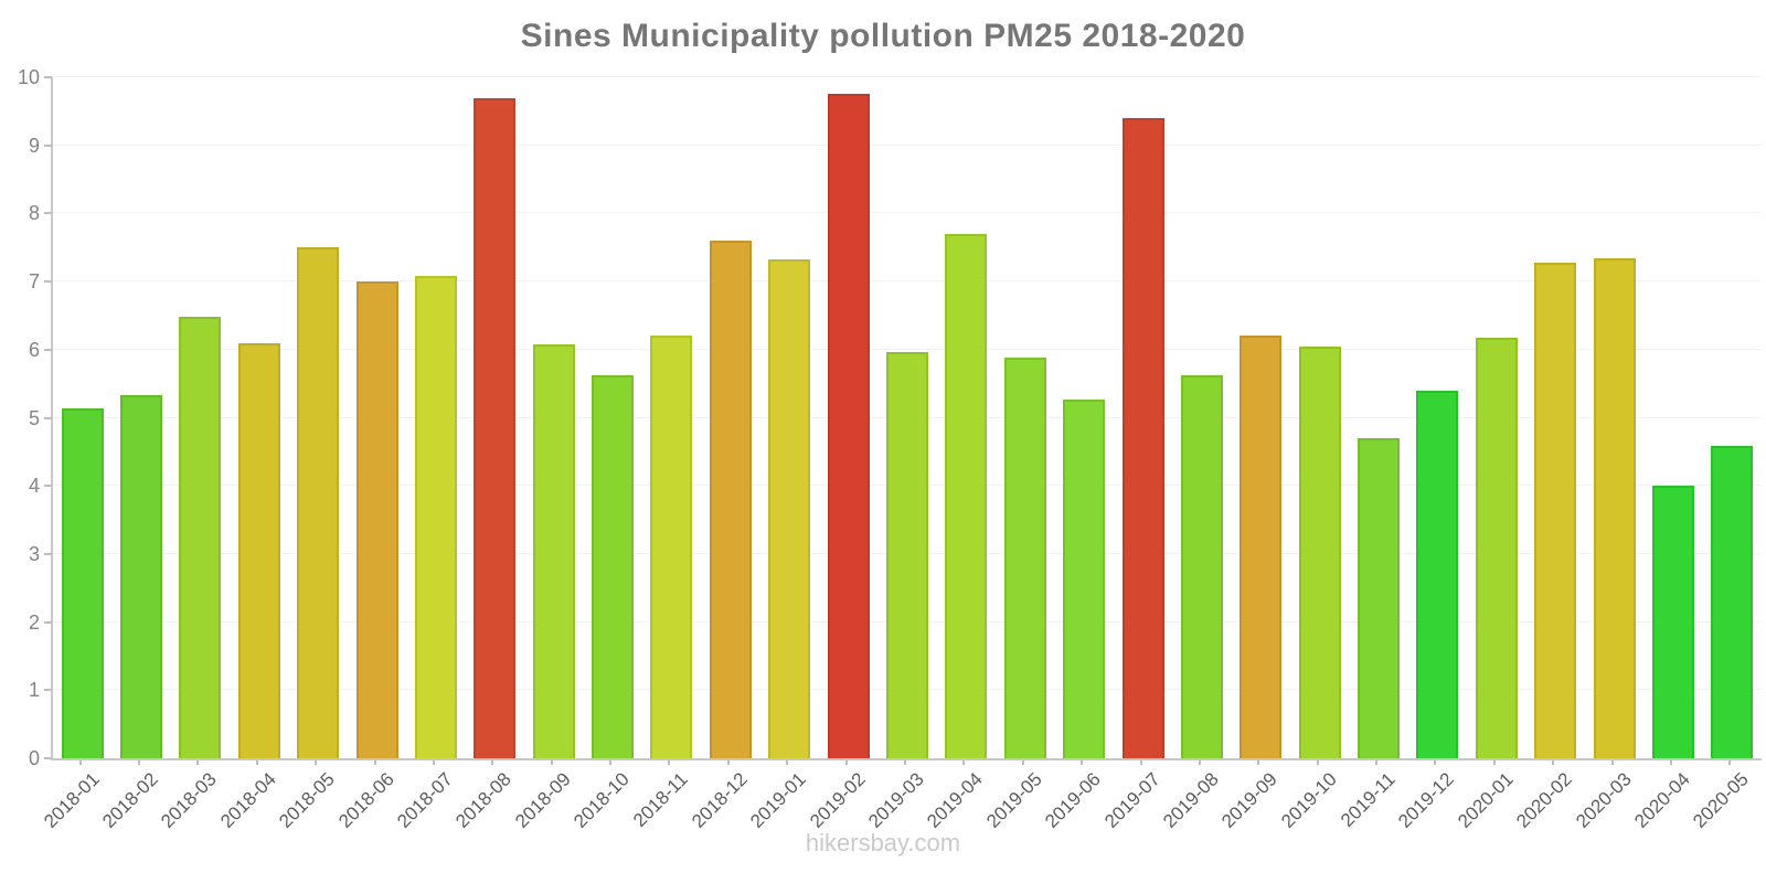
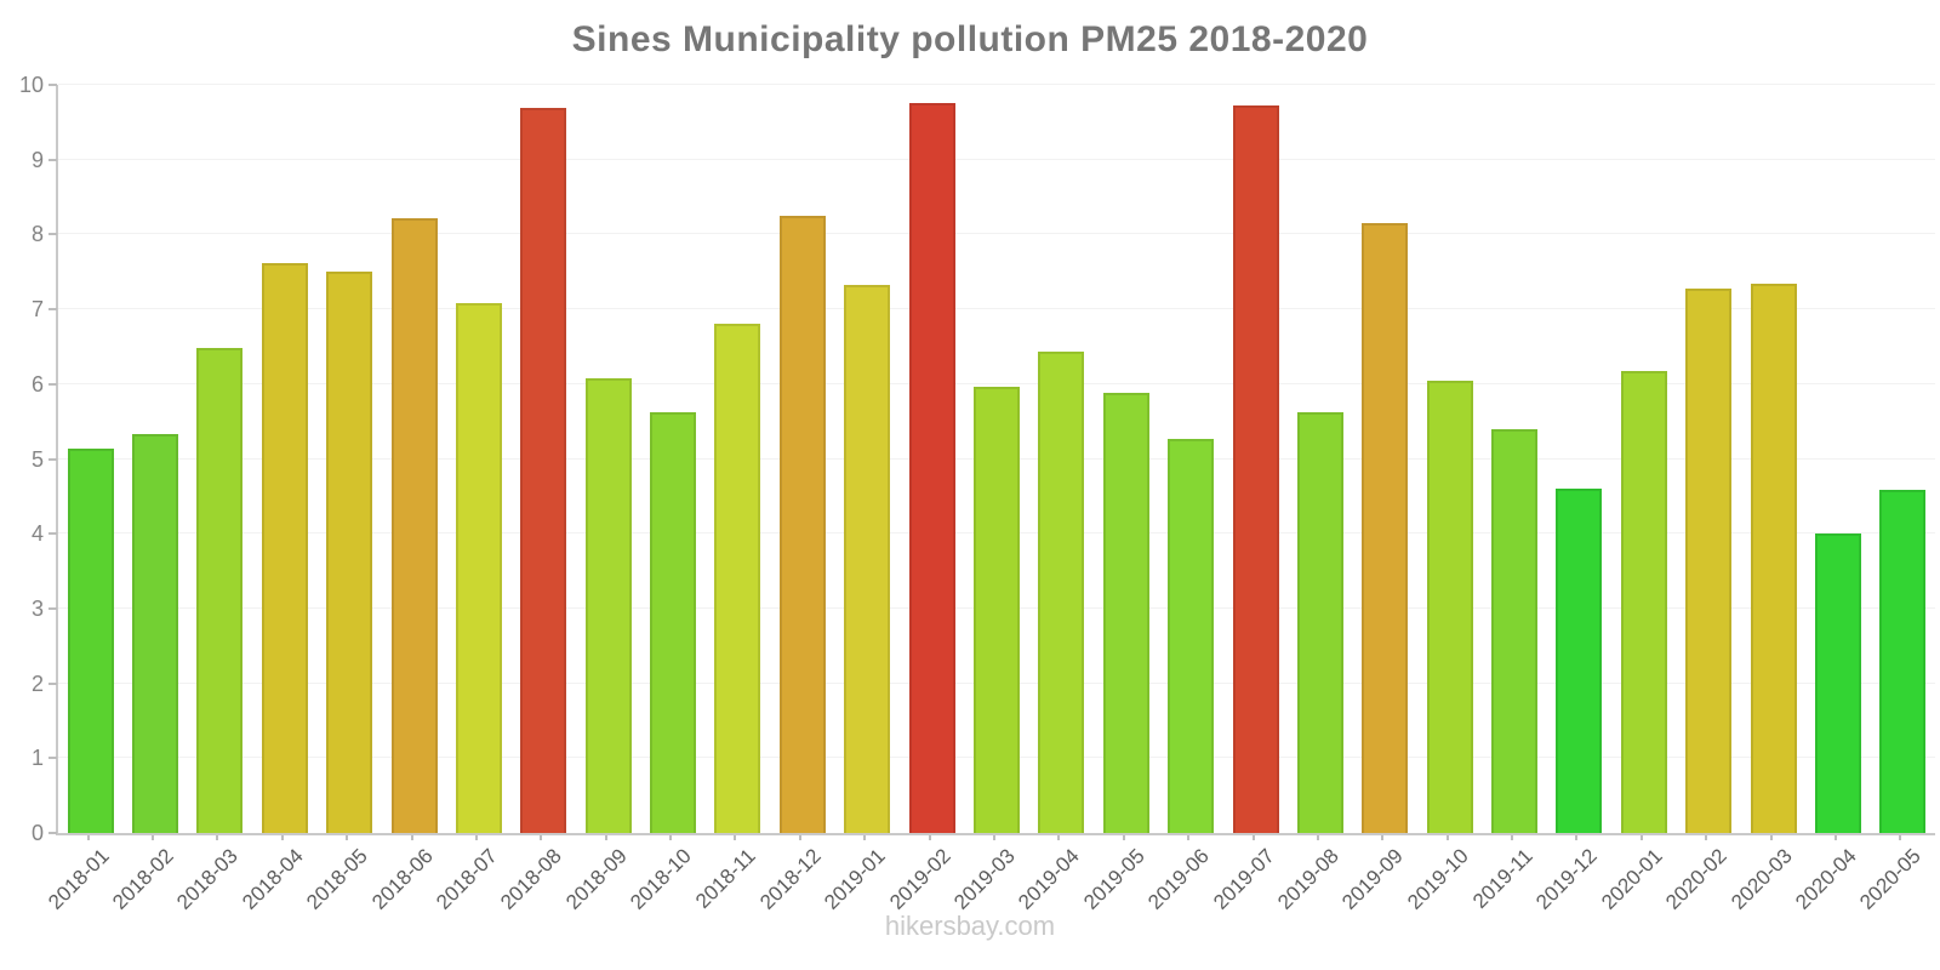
2018-04: 6.1 -> 7.6
2018-06: 7.0 -> 8.2
2018-11: 6.2 -> 6.8
2018-12: 7.6 -> 8.2
2019-04: 7.7 -> 6.4
2019-07: 9.4 -> 9.7
2019-09: 6.2 -> 8.2
2019-11: 4.7 -> 5.4
2019-12: 5.4 -> 4.6
